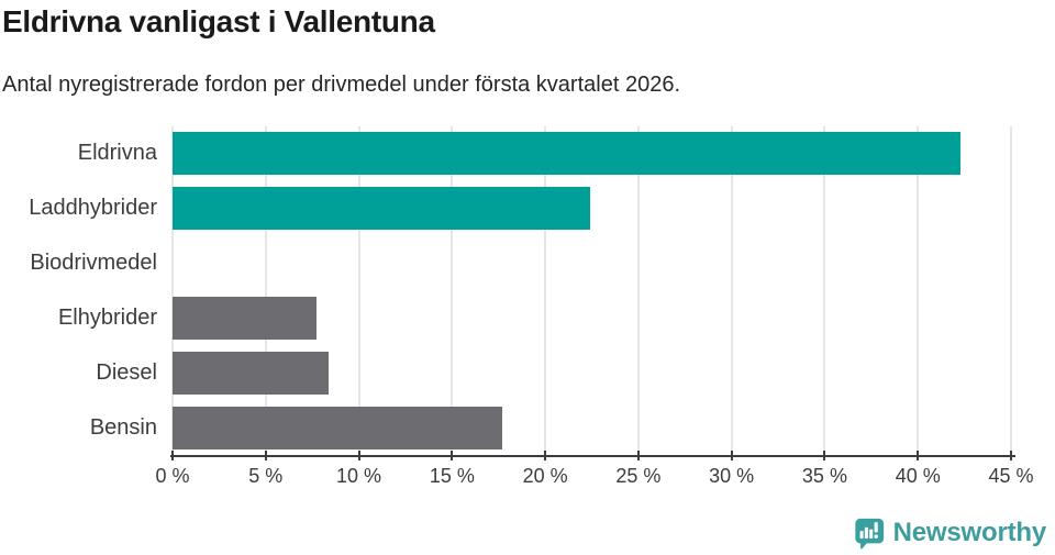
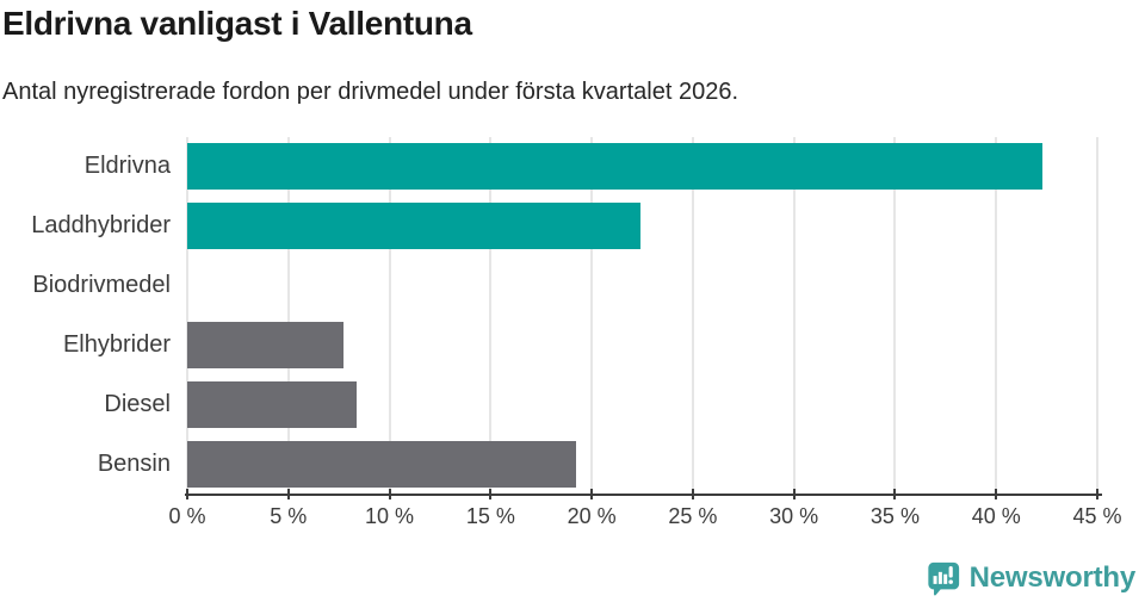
Bensin: 17.7% -> 19.2%
